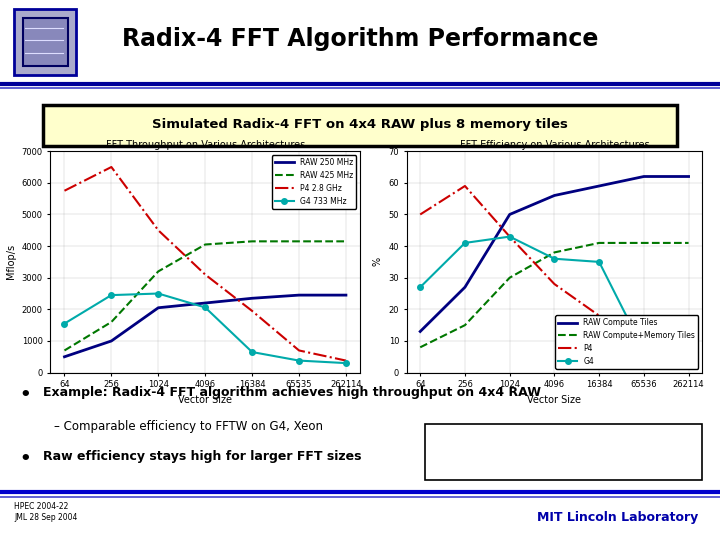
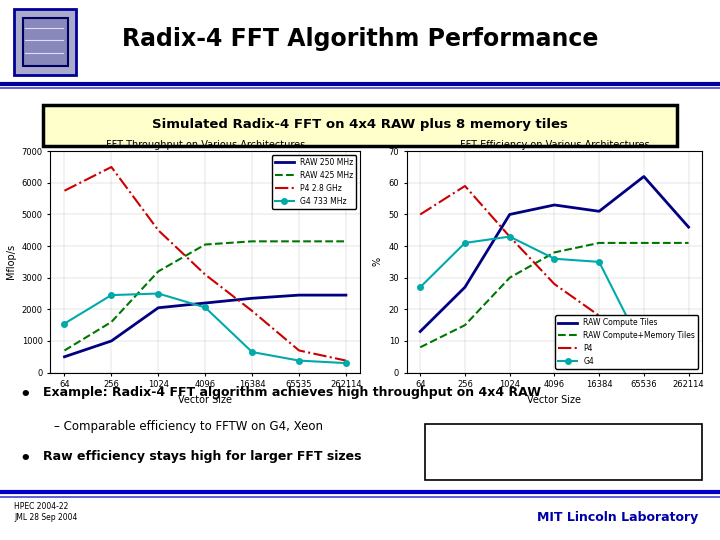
FFT Efficiency on Various Architectures/RAW Compute Tiles/4096: 56 -> 53
FFT Efficiency on Various Architectures/RAW Compute Tiles/16384: 59 -> 51
FFT Efficiency on Various Architectures/RAW Compute Tiles/262114: 62 -> 46
